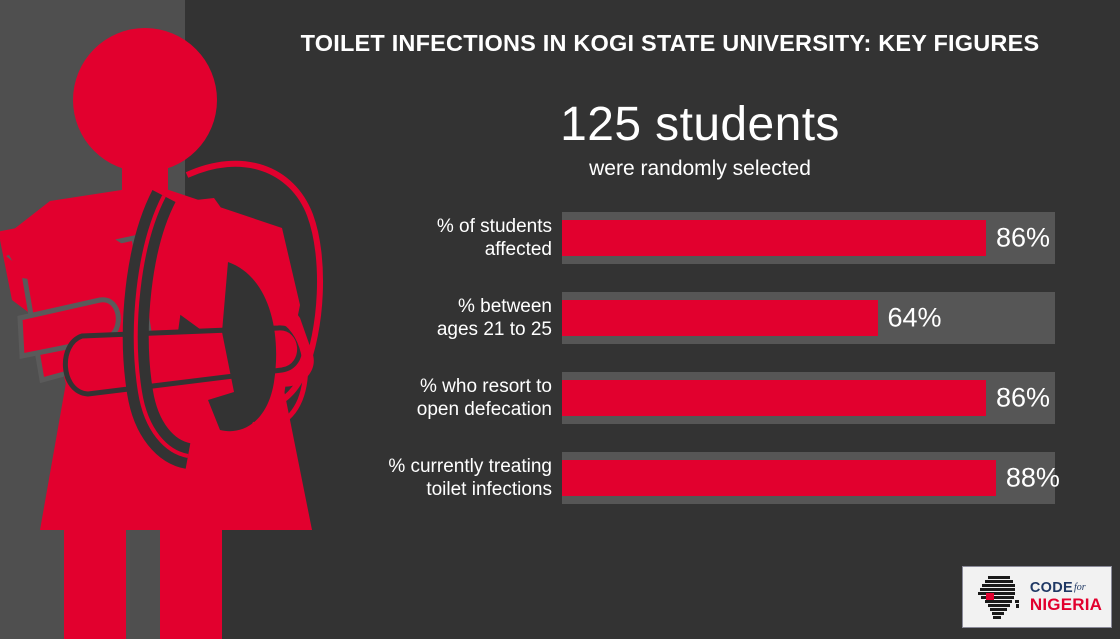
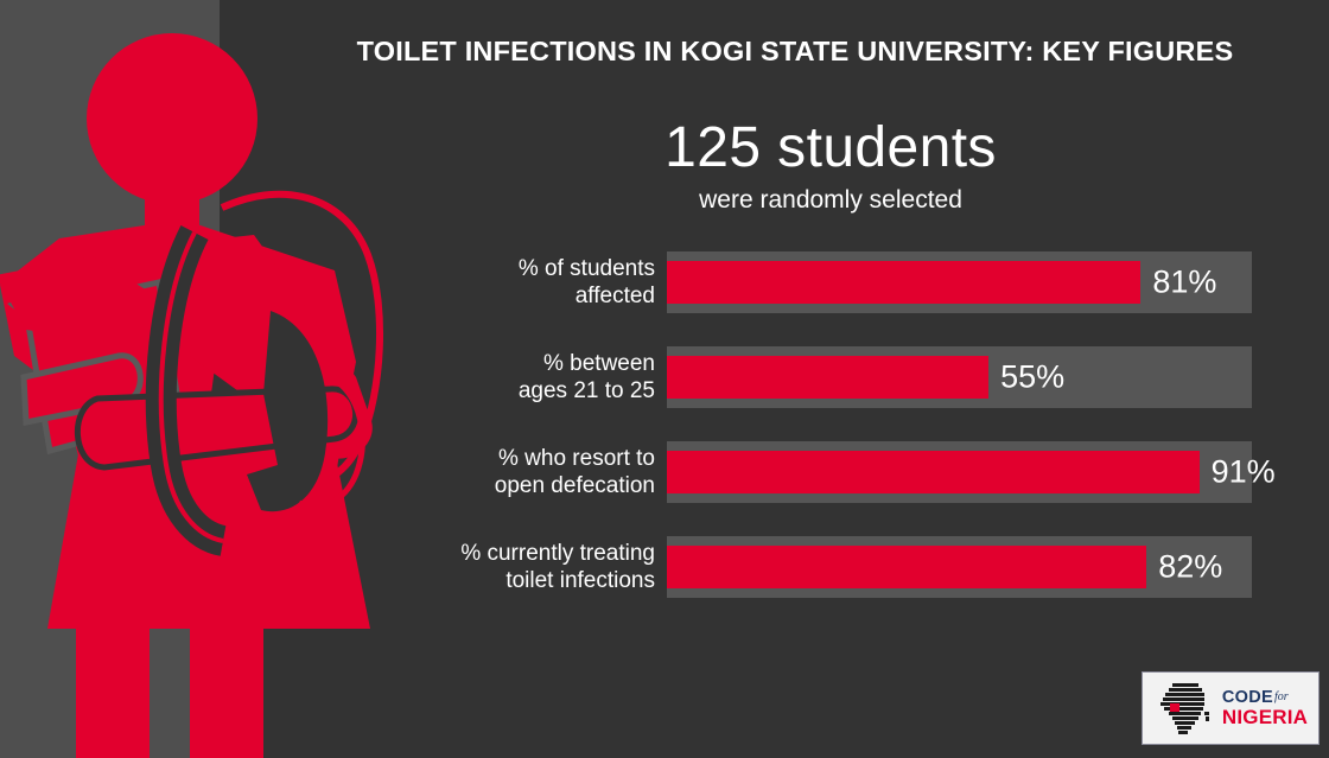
% of students affected: 86% -> 81%
% between ages 21 to 25: 64% -> 55%
% who resort to open defecation: 86% -> 91%
% currently treating toilet infections: 88% -> 82%
